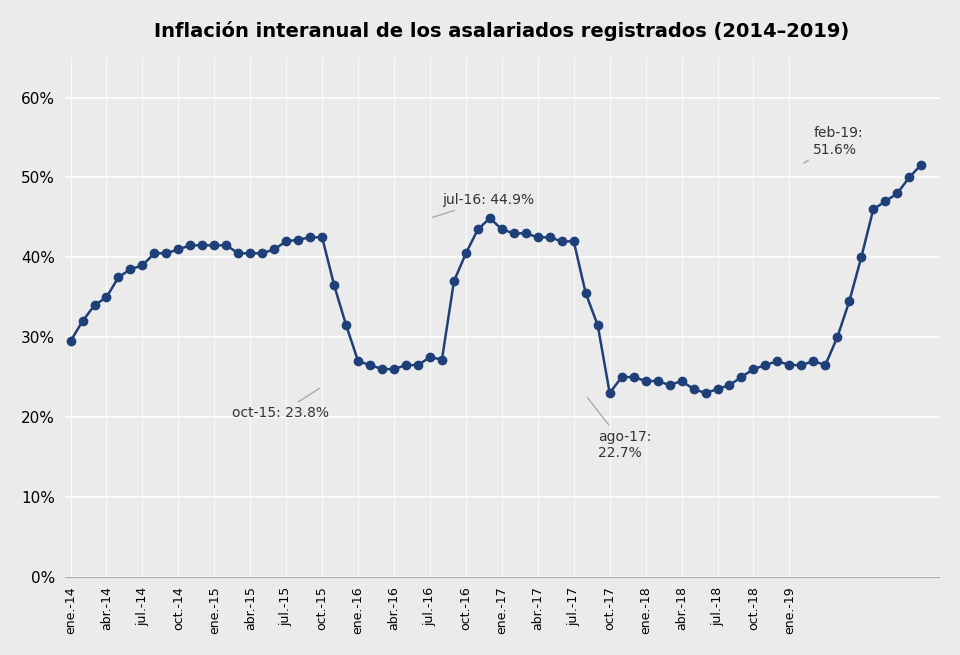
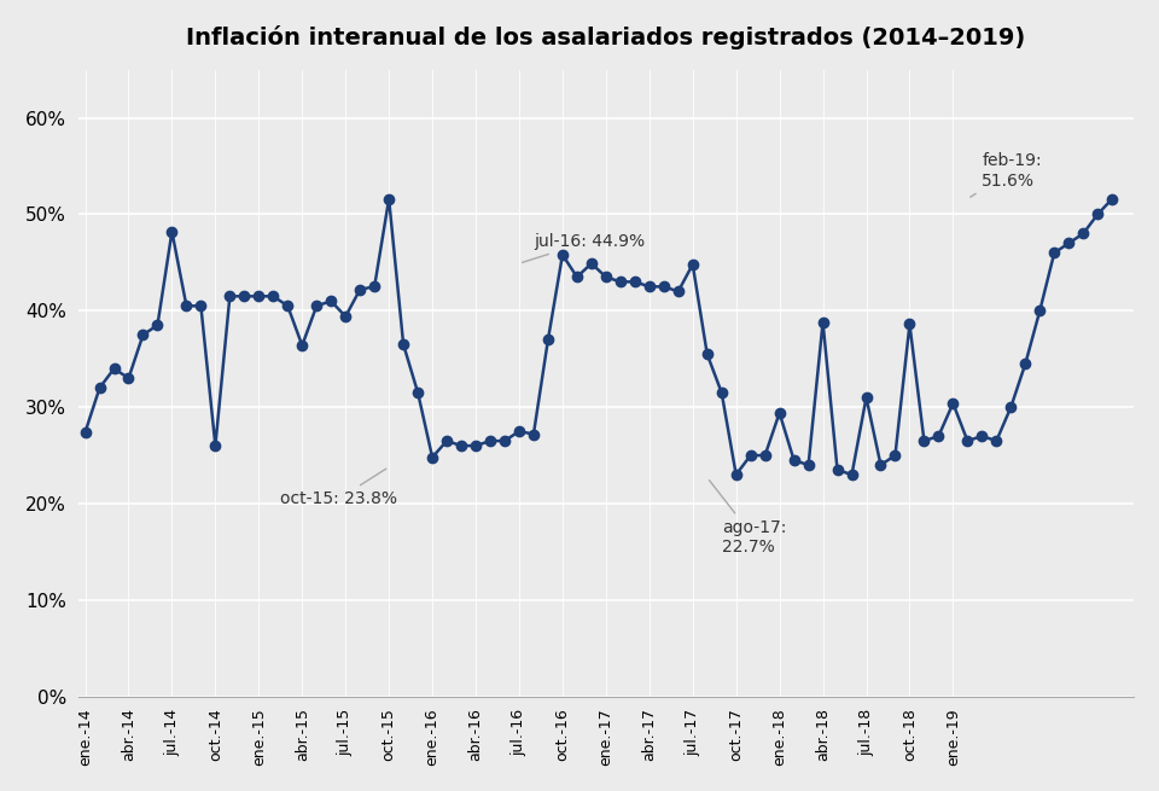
ene.-14: 29.5% -> 27.4%
abr.-14: 35.0% -> 33.0%
jul.-14: 39.0% -> 48.2%
oct.-14: 41.0% -> 26.0%
abr.-15: 40.5% -> 36.4%
jul.-15: 42.0% -> 39.4%
oct.-15: 42.5% -> 51.6%
ene.-16: 27.0% -> 24.8%
oct.-16: 40.5% -> 45.8%
jul.-17: 42.0% -> 44.8%
ene.-18: 24.5% -> 29.4%
abr.-18: 24.5% -> 38.8%
jul.-18: 23.5% -> 31.0%
oct.-18: 26.0% -> 38.6%
ene.-19: 26.5% -> 30.4%
